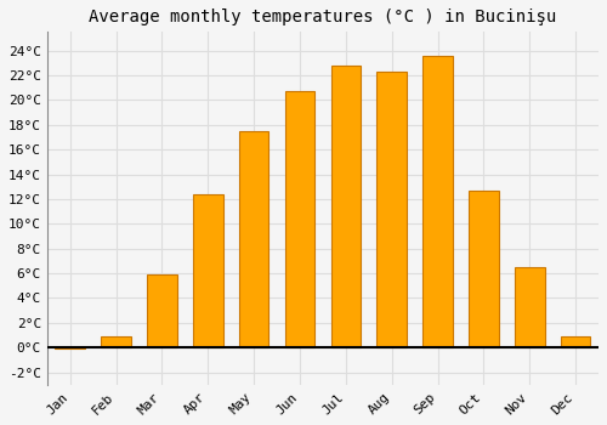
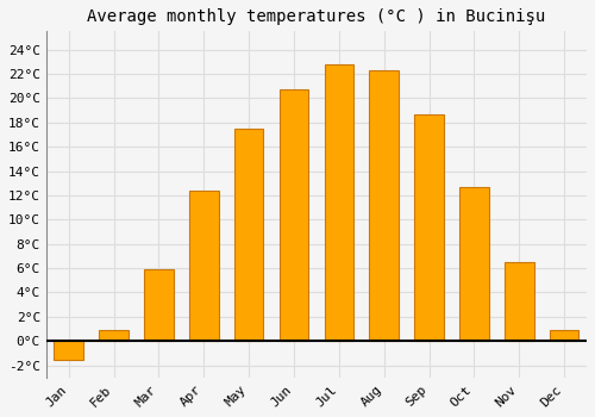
Jan: -0.1°C -> -1.5°C
Sep: 23.6°C -> 18.7°C
